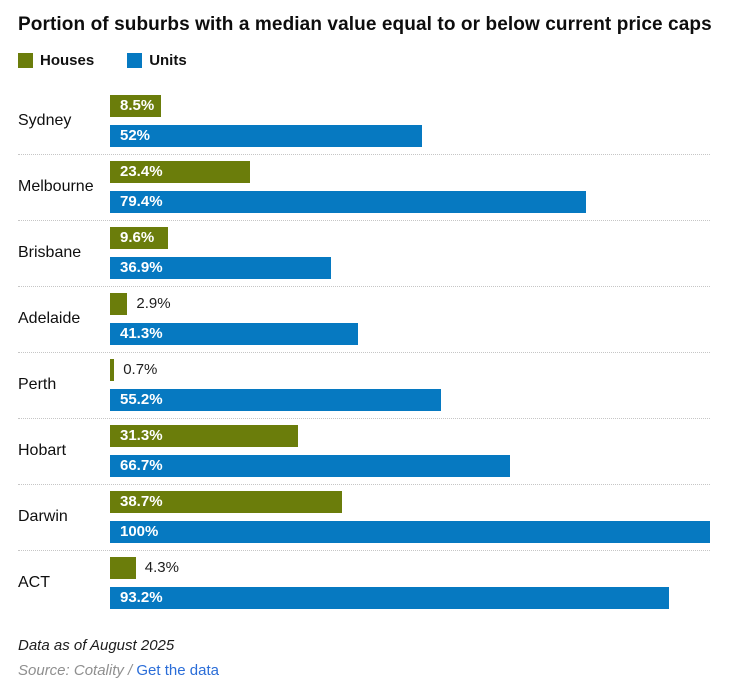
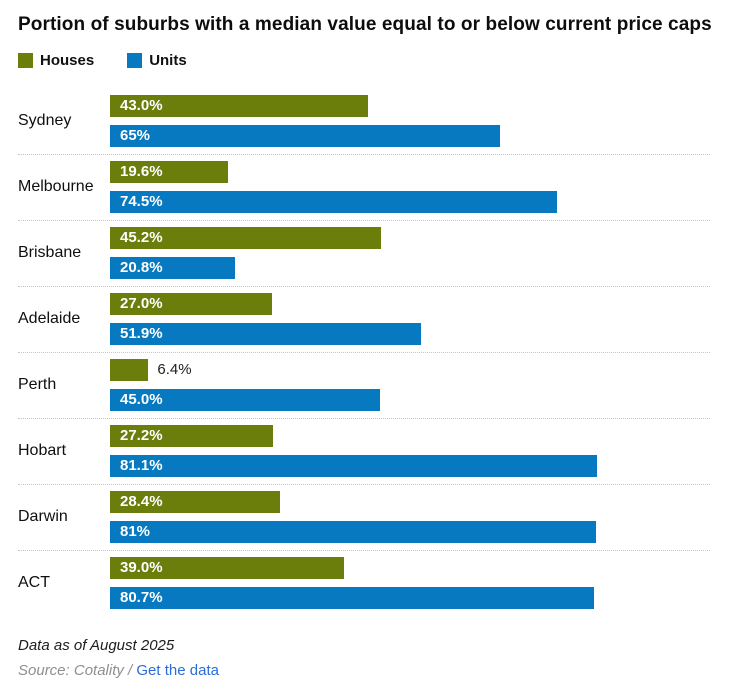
Houses/Sydney: 8.5% -> 43.0%
Units/Sydney: 52% -> 65%
Houses/Melbourne: 23.4% -> 19.6%
Units/Melbourne: 79.4% -> 74.5%
Houses/Brisbane: 9.6% -> 45.2%
Units/Brisbane: 36.9% -> 20.8%
Houses/Adelaide: 2.9% -> 27.0%
Units/Adelaide: 41.3% -> 51.9%
Houses/Perth: 0.7% -> 6.4%
Units/Perth: 55.2% -> 45.0%
Houses/Hobart: 31.3% -> 27.2%
Units/Hobart: 66.7% -> 81.1%
Houses/Darwin: 38.7% -> 28.4%
Units/Darwin: 100% -> 81%
Houses/ACT: 4.3% -> 39.0%
Units/ACT: 93.2% -> 80.7%
